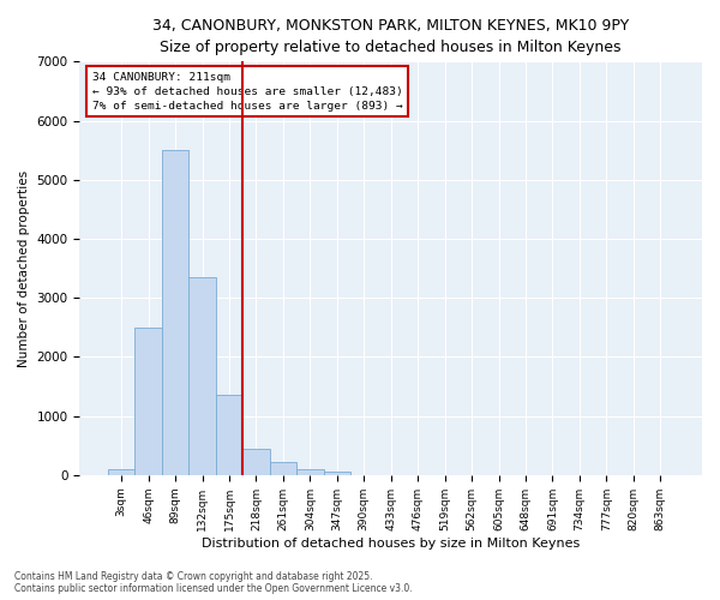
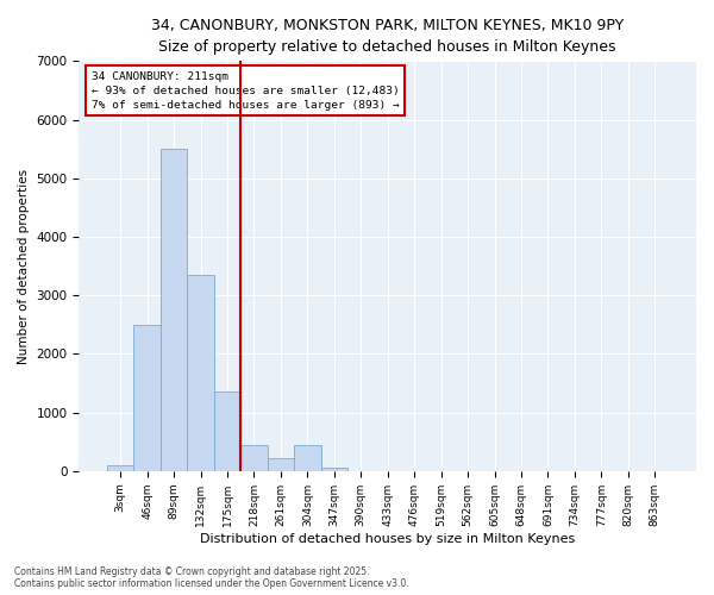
304sqm: 100 -> 450
